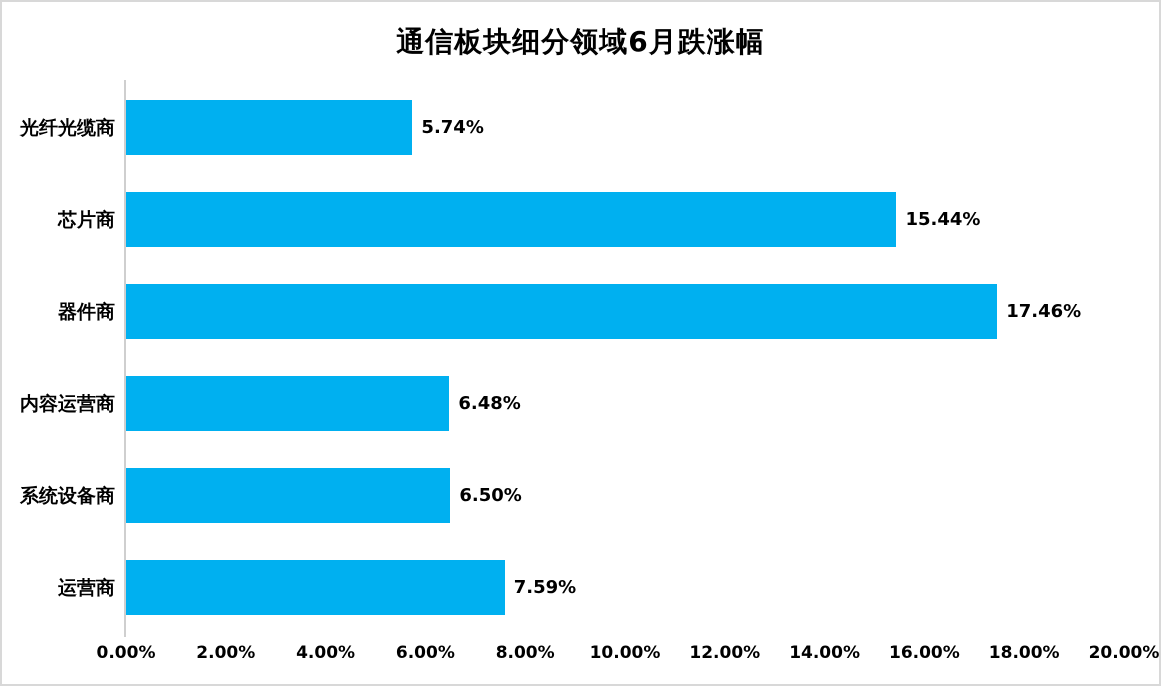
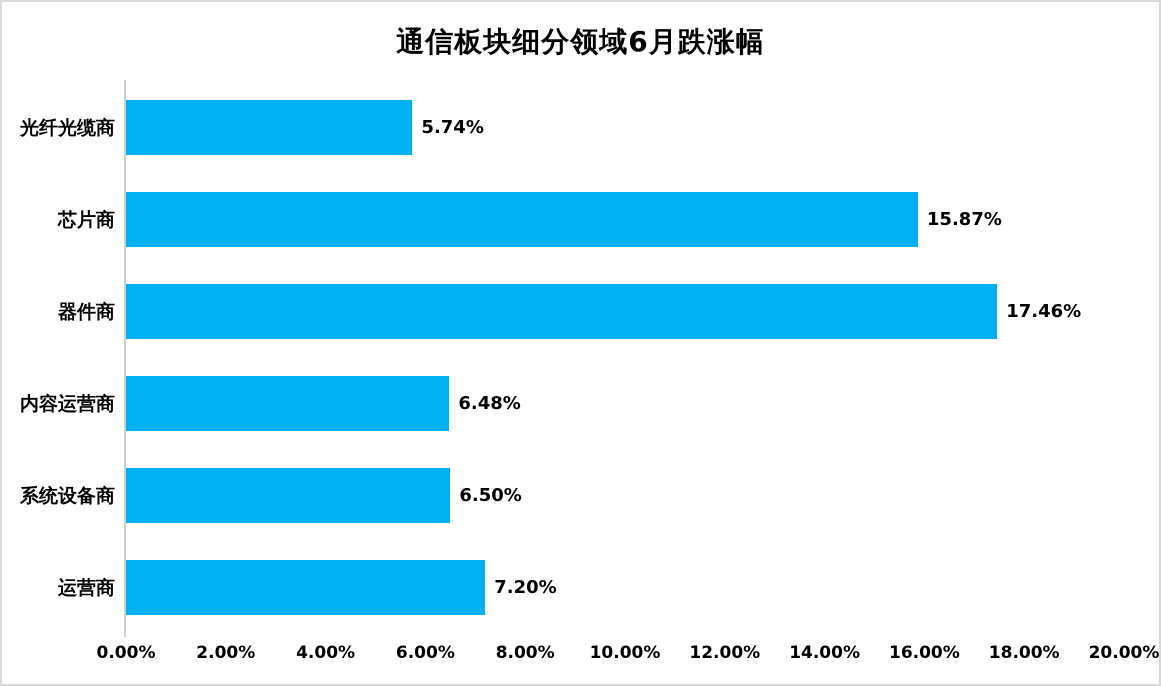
芯片商: 15.44% -> 15.87%
运营商: 7.59% -> 7.20%
